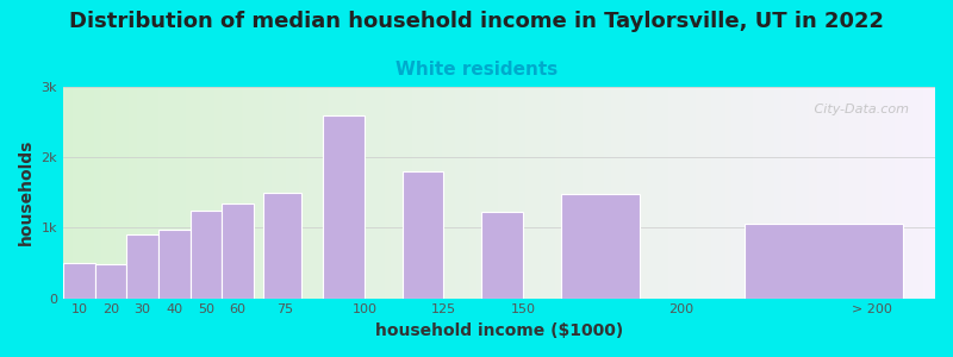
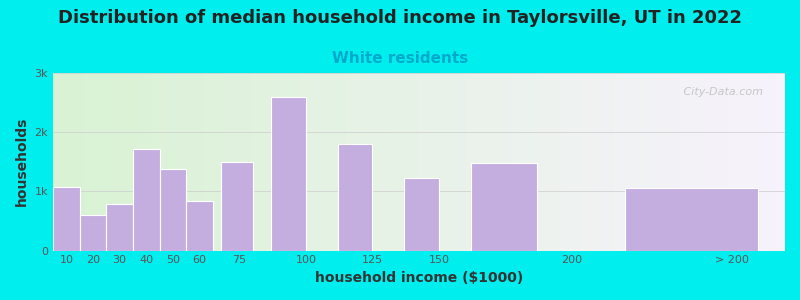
10: 0.50k -> 1.08k
20: 0.48k -> 0.60k
30: 0.90k -> 0.78k
40: 0.97k -> 1.72k
50: 1.25k -> 1.38k
60: 1.35k -> 0.84k
